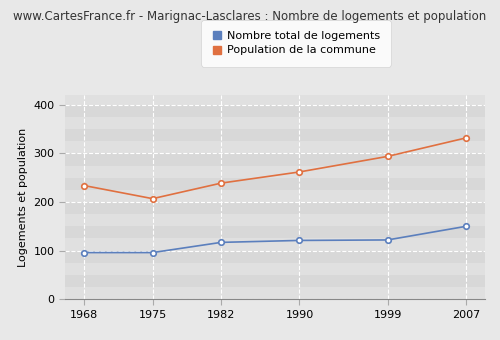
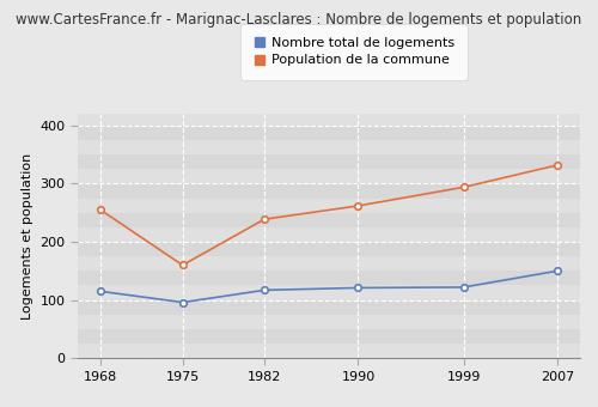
Nombre total de logements/1968: 96 -> 115
Population de la commune/1968: 234 -> 255
Population de la commune/1975: 207 -> 160
